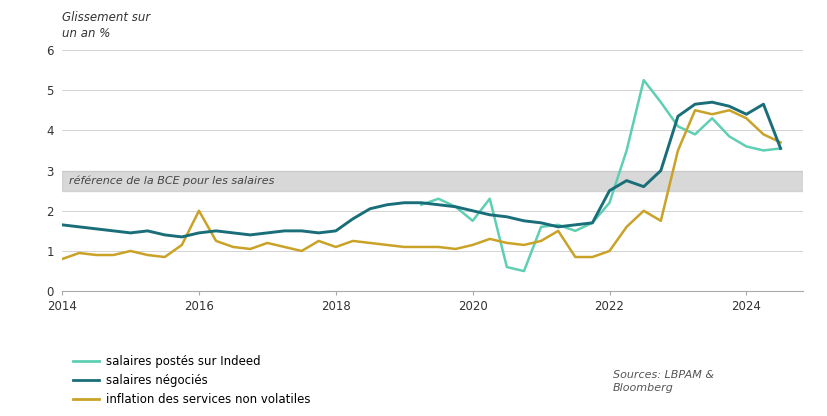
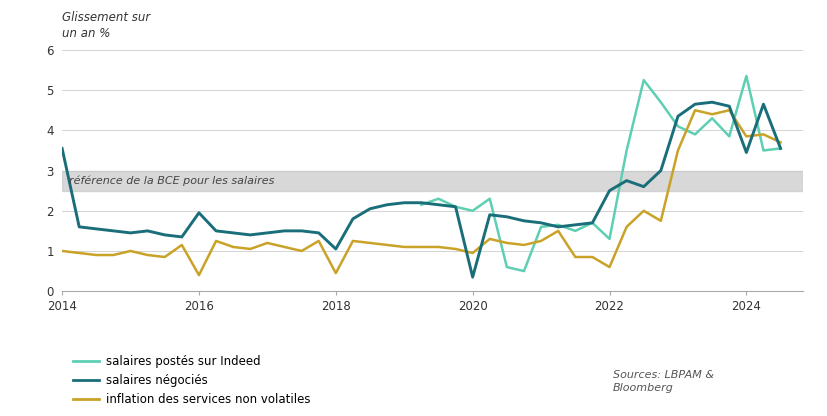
salaires négociés/2014: 1.65 -> 3.55
inflation des services non volatiles/2014: 0.80 -> 1.00
salaires négociés/2016: 1.45 -> 1.95
inflation des services non volatiles/2016: 2.00 -> 0.40
salaires négociés/2018: 1.50 -> 1.05
inflation des services non volatiles/2018: 1.10 -> 0.45
salaires postés sur Indeed/2020: 1.75 -> 2.00
salaires négociés/2020: 2.00 -> 0.35
inflation des services non volatiles/2020: 1.15 -> 0.95
salaires postés sur Indeed/2022: 2.20 -> 1.30
inflation des services non volatiles/2022: 1.00 -> 0.60
salaires postés sur Indeed/2024: 3.60 -> 5.35
salaires négociés/2024: 4.40 -> 3.45
inflation des services non volatiles/2024: 4.30 -> 3.85
